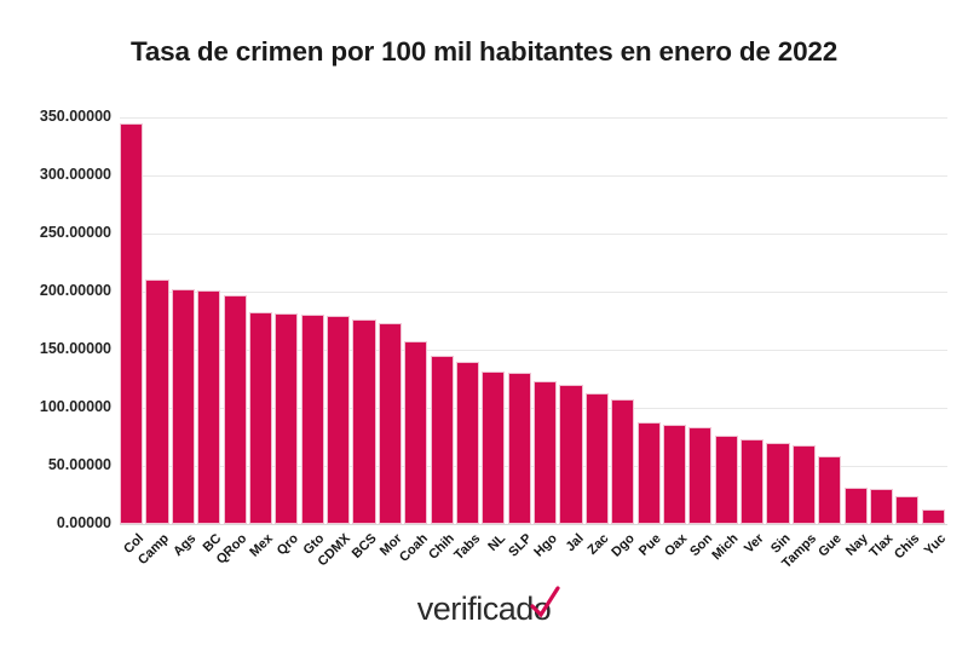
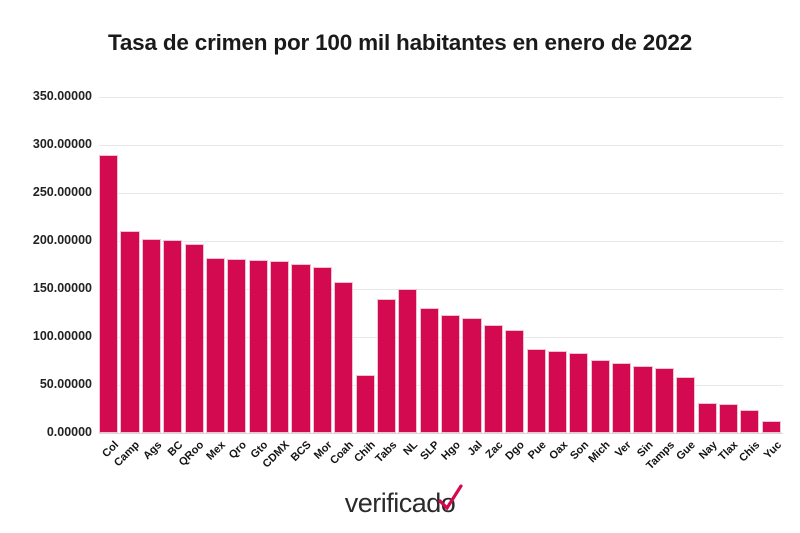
Col: 340 -> 290
Chih: 140 -> 60
NL: 130 -> 150
